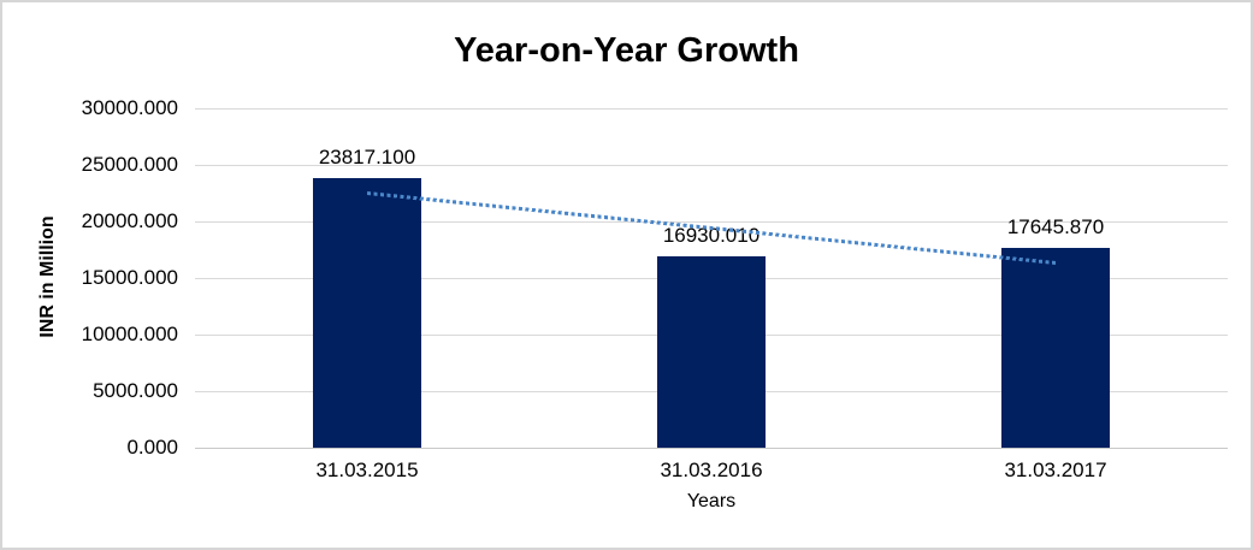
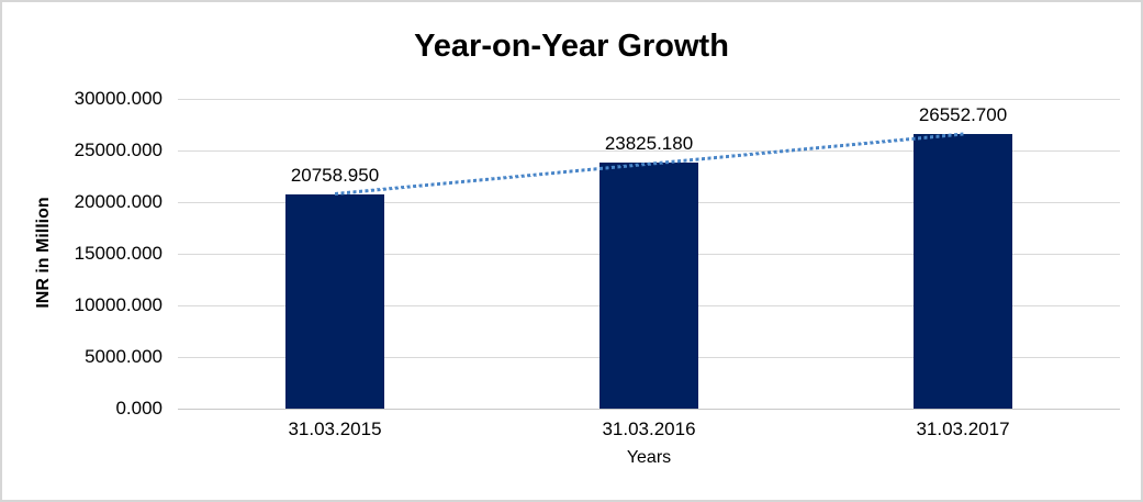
31.03.2015: 23817.100 -> 20758.950
31.03.2016: 16930.010 -> 23825.180
31.03.2017: 17645.870 -> 26552.700
